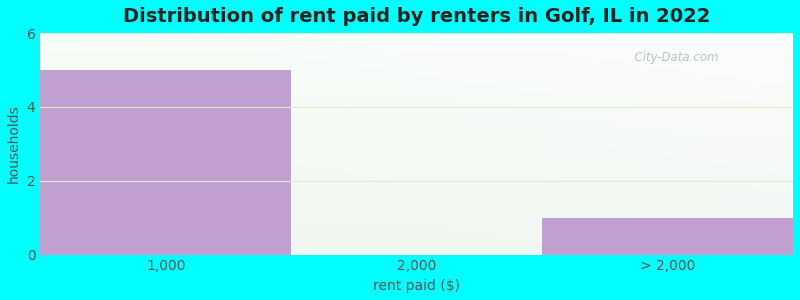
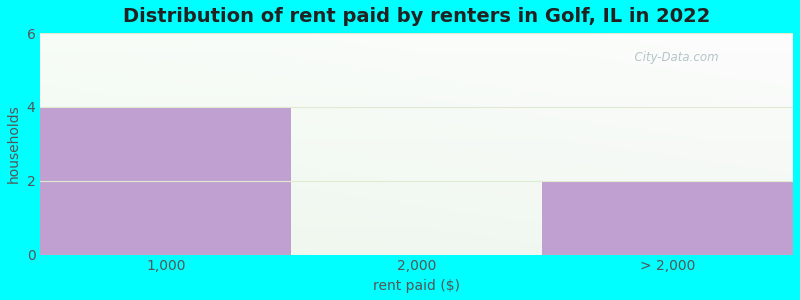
1,000: 5 -> 4
> 2,000: 1 -> 2
